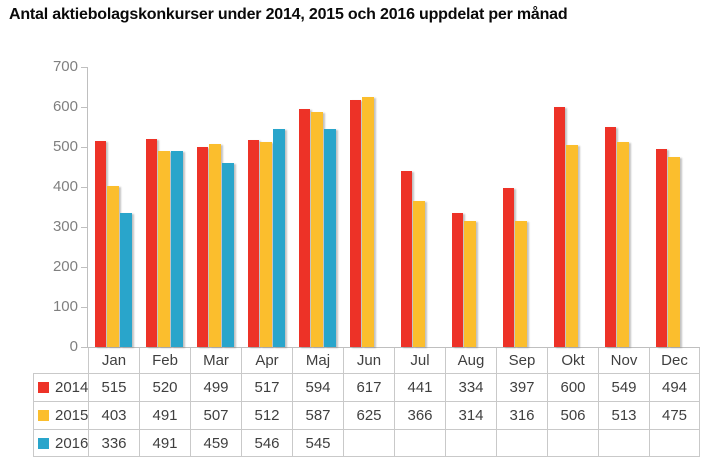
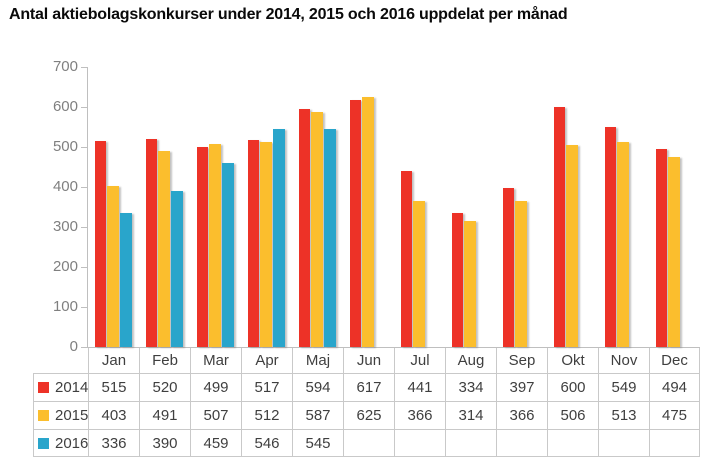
2016/Feb: 491 -> 390
2015/Sep: 316 -> 366
